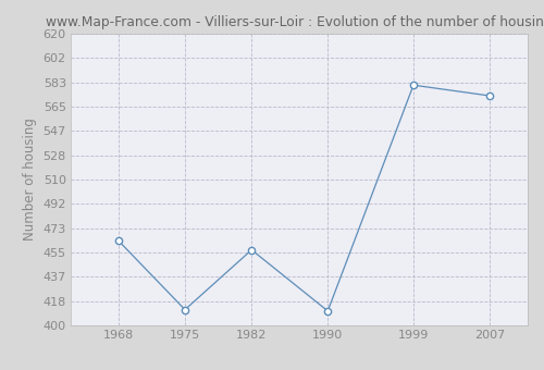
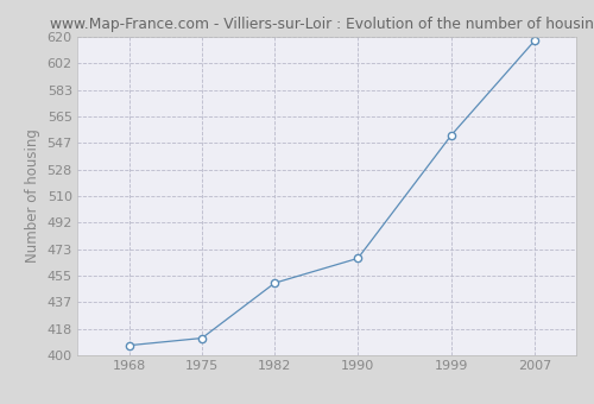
1968: 464 -> 407
1982: 457 -> 450
1990: 411 -> 467
1999: 581 -> 552
2007: 573 -> 617
